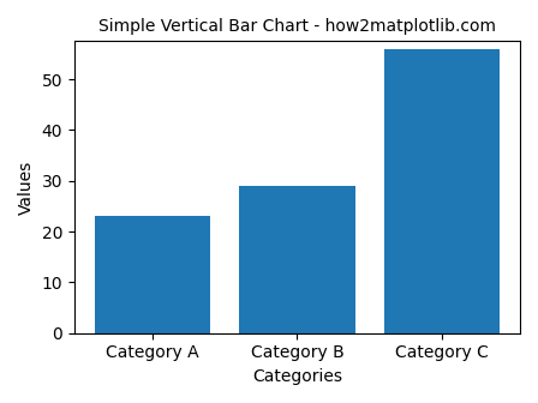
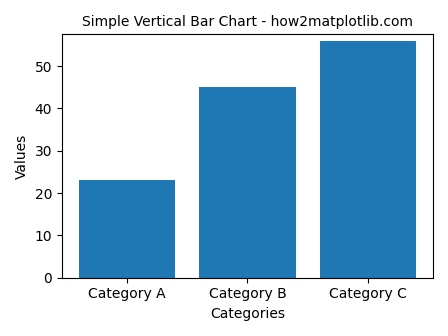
Category B: 29 -> 45
